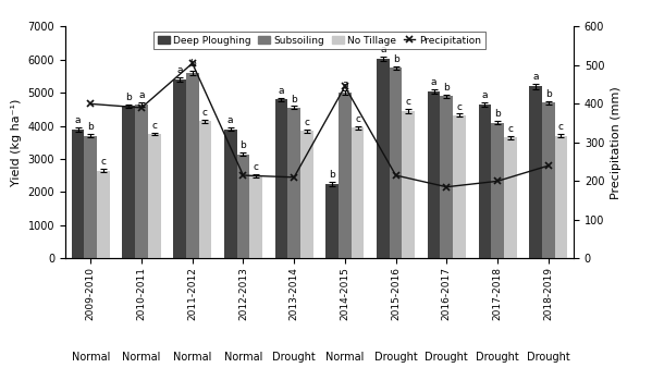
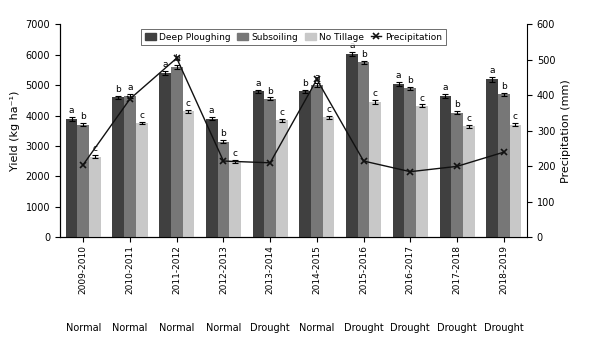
Precipitation/2009-2010: 400 -> 205
Deep Ploughing/2014-2015: 2250 -> 4800
